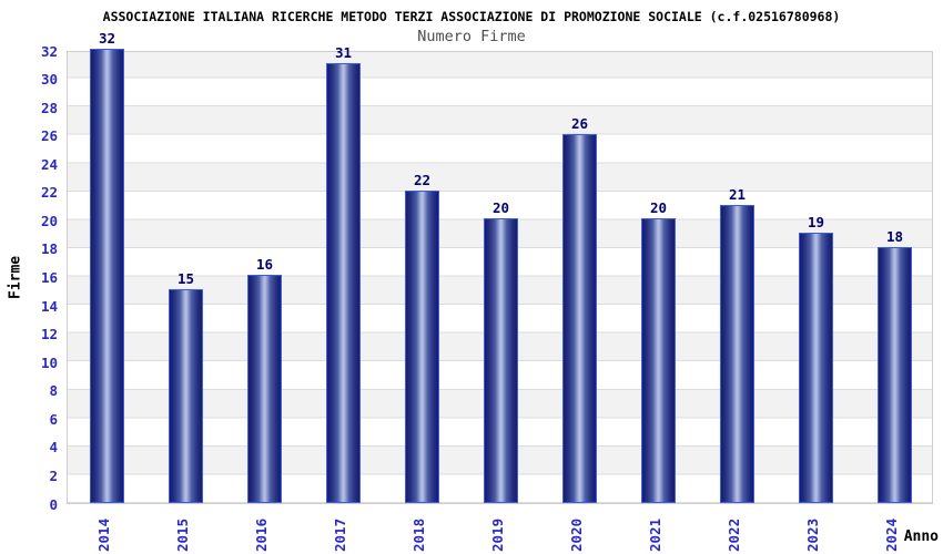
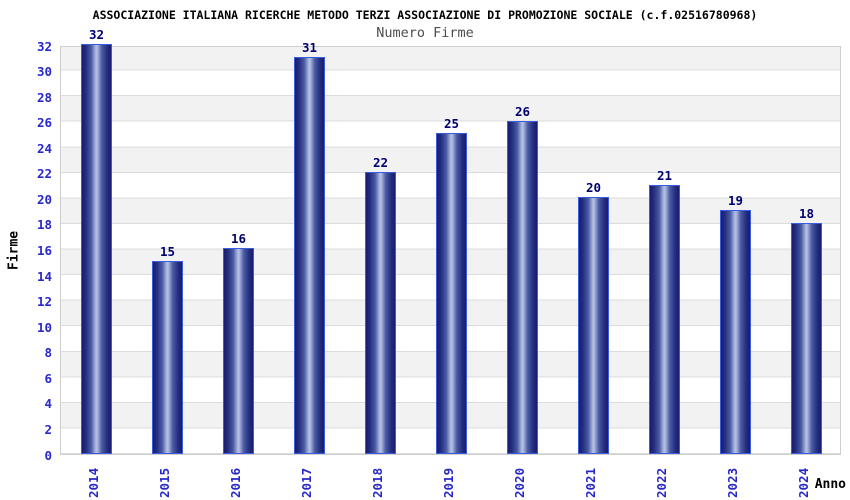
2019: 20 -> 25
